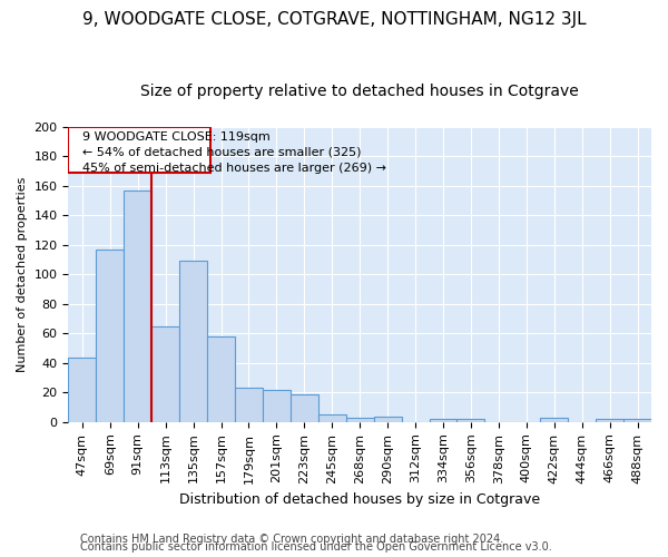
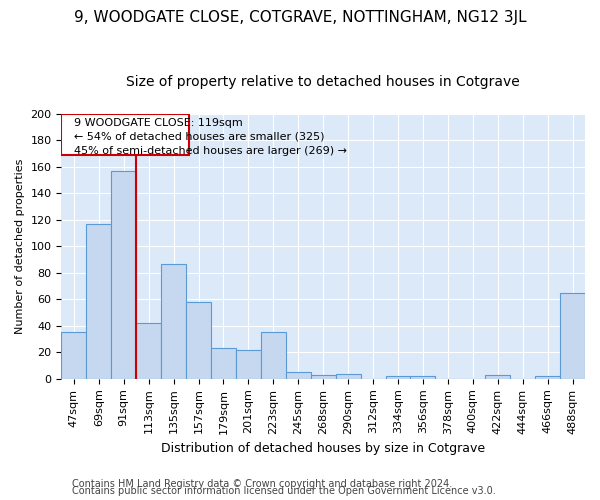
47sqm: 44 -> 35
113sqm: 65 -> 42
135sqm: 109 -> 87
223sqm: 19 -> 35
488sqm: 2 -> 65
